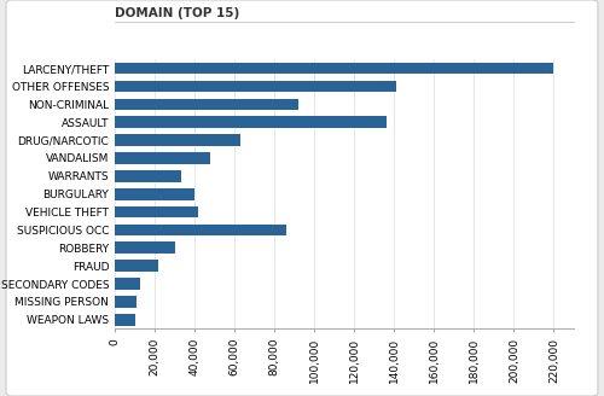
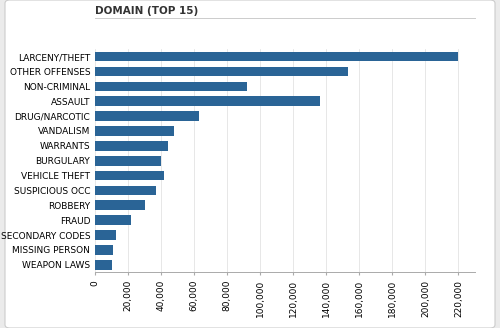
OTHER OFFENSES: 141,000 -> 153,000
WARRANTS: 33,000 -> 44,000
SUSPICIOUS OCC: 86,000 -> 37,000
